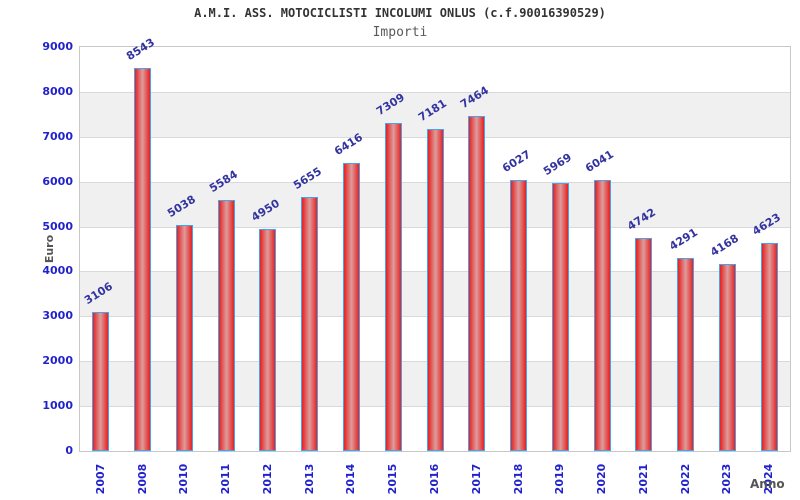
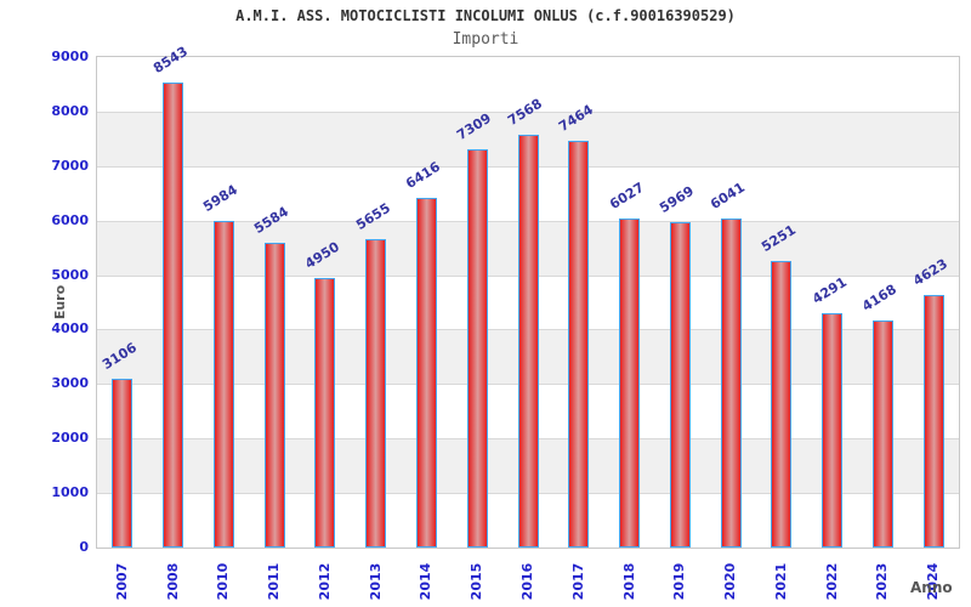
2010: 5038 -> 5984
2016: 7181 -> 7568
2021: 4742 -> 5251
